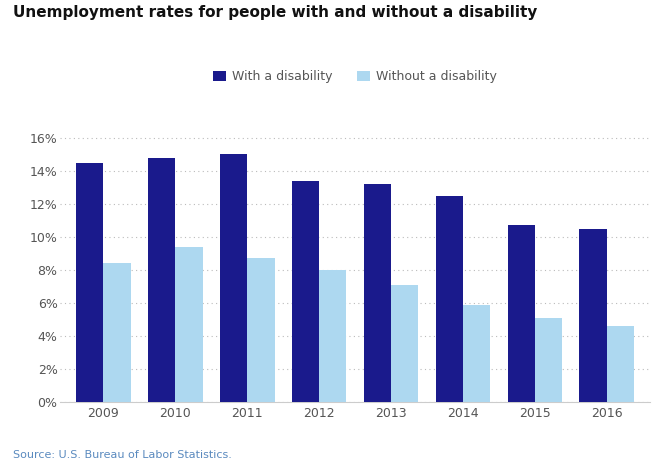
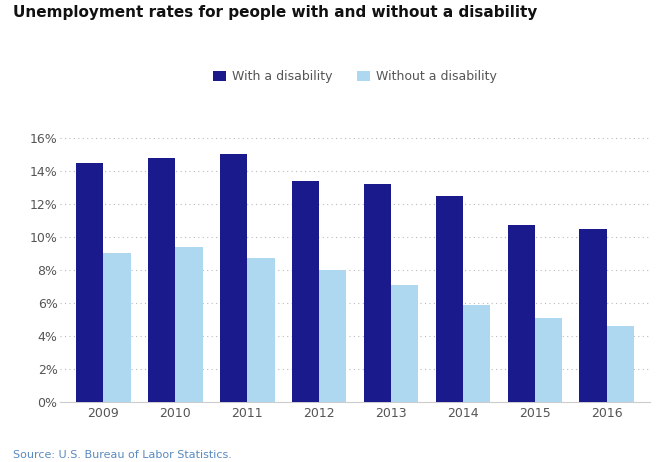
Without a disability/2009: 8.4% -> 9.0%
